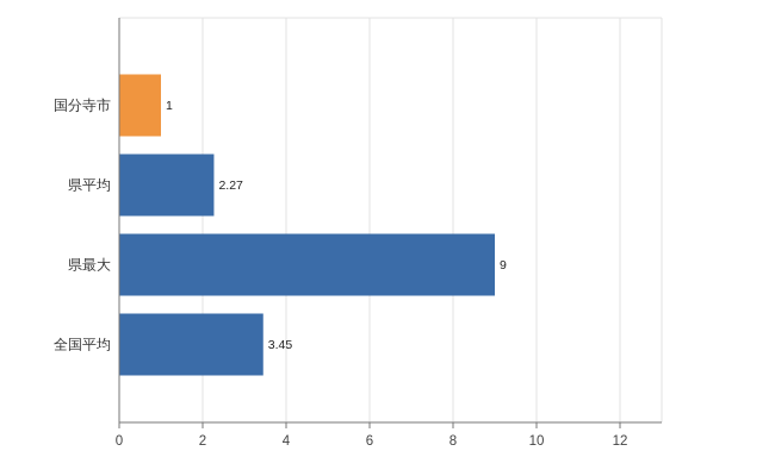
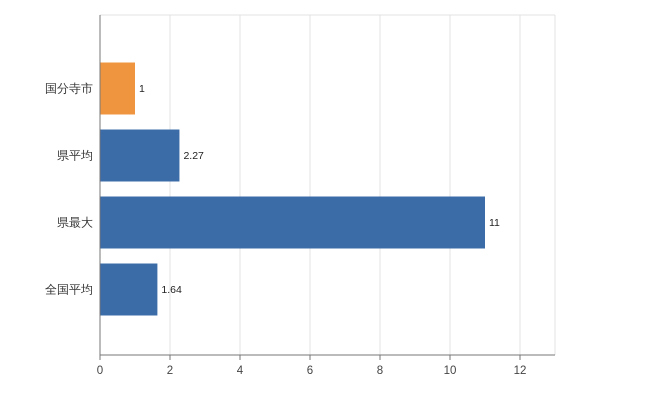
県最大: 9 -> 11
全国平均: 3.45 -> 1.64
